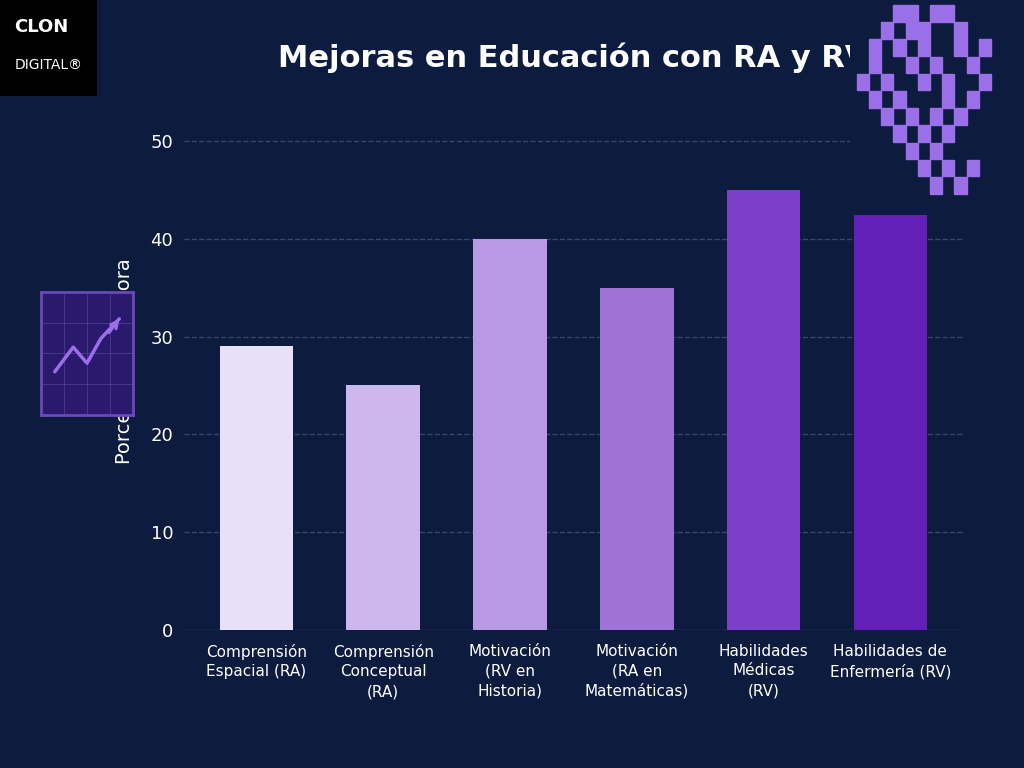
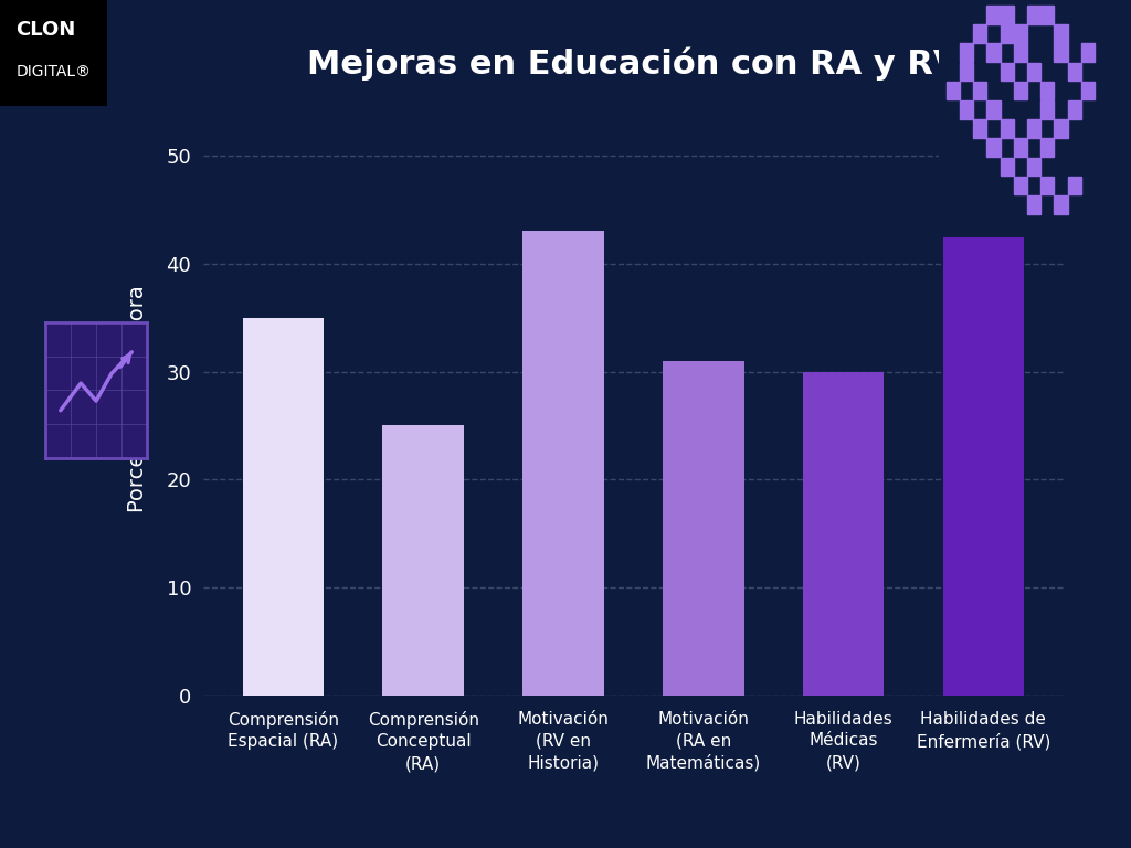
Mejoras en Educación con RA y RV/Comprensión Espacial (RA): 29 -> 35
Mejoras en Educación con RA y RV/Motivación (RV en Historia): 40 -> 43
Mejoras en Educación con RA y RV/Motivación (RA en Matemáticas): 35 -> 31
Mejoras en Educación con RA y RV/Habilidades Médicas (RV): 45 -> 30
